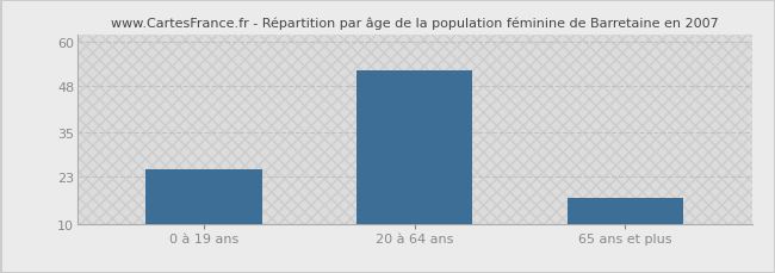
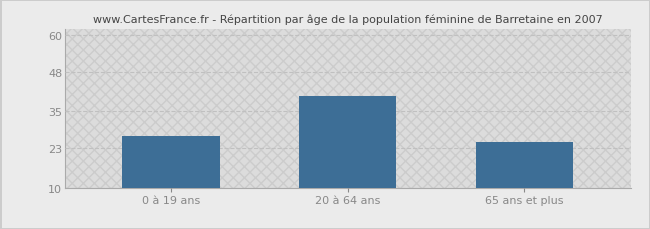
0 à 19 ans: 25 -> 27
20 à 64 ans: 52 -> 40
65 ans et plus: 17 -> 25
